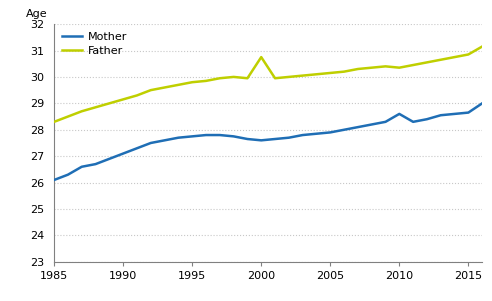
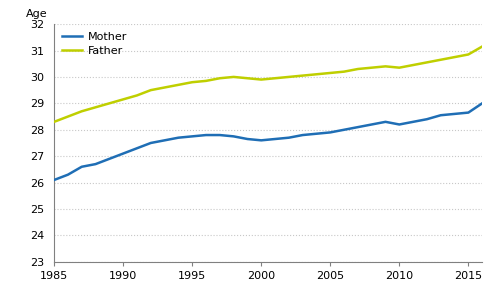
Father/2000: 30.75 -> 29.90
Mother/2010: 28.60 -> 28.20
